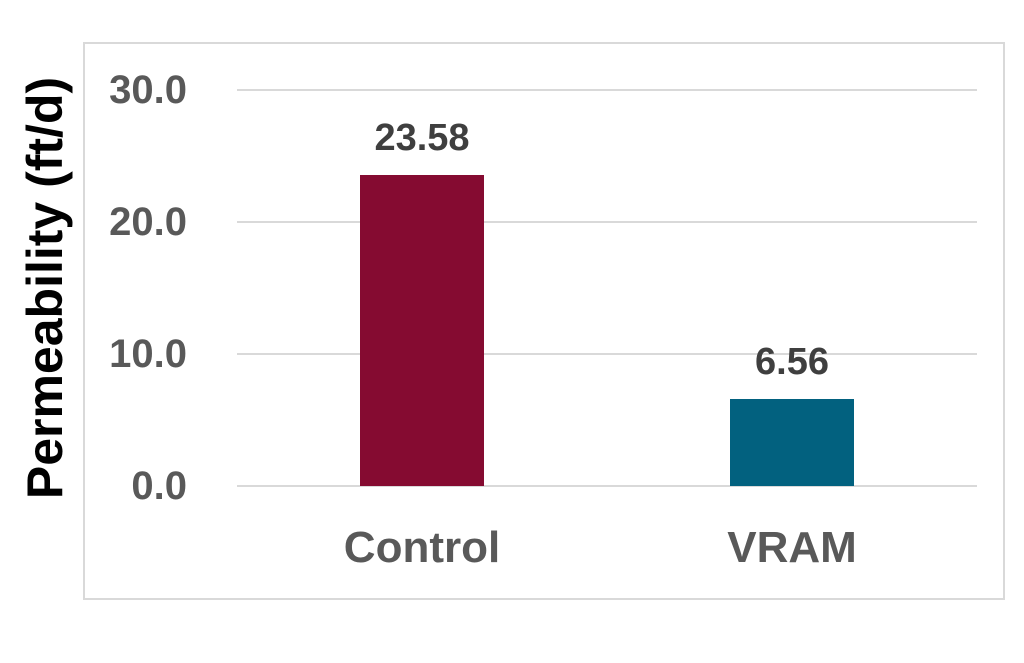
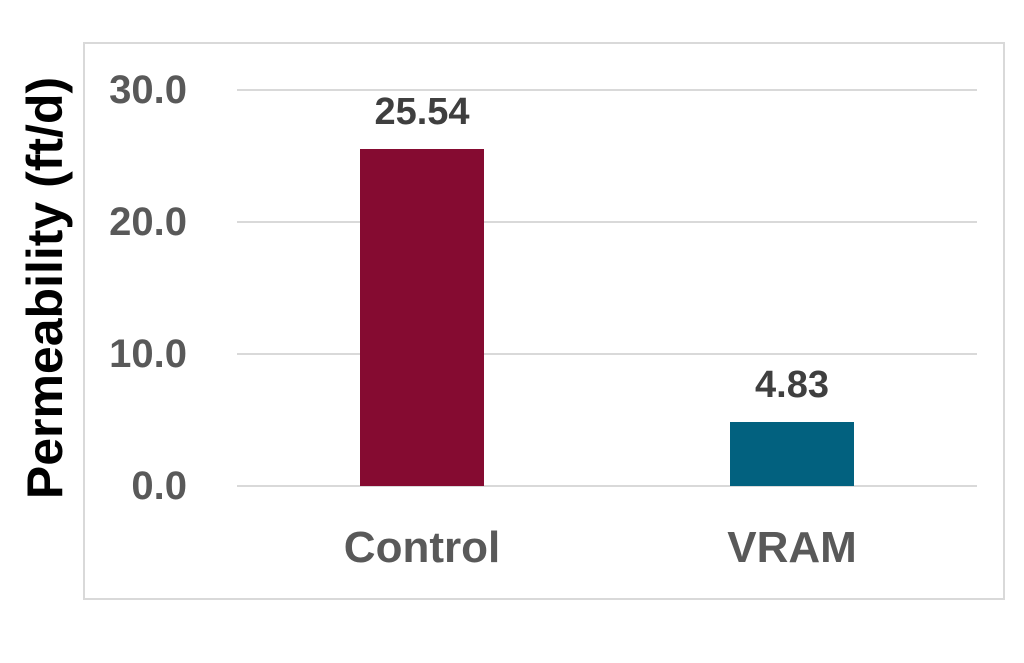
Control: 23.58 -> 25.54
VRAM: 6.56 -> 4.83
